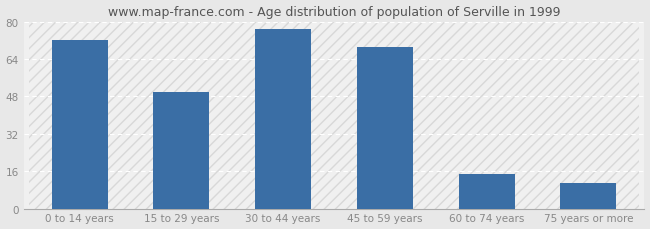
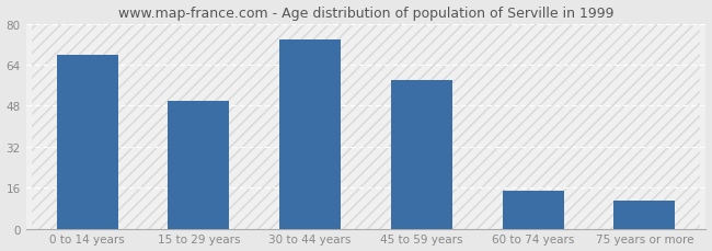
0 to 14 years: 72 -> 68
30 to 44 years: 77 -> 74
45 to 59 years: 69 -> 58
